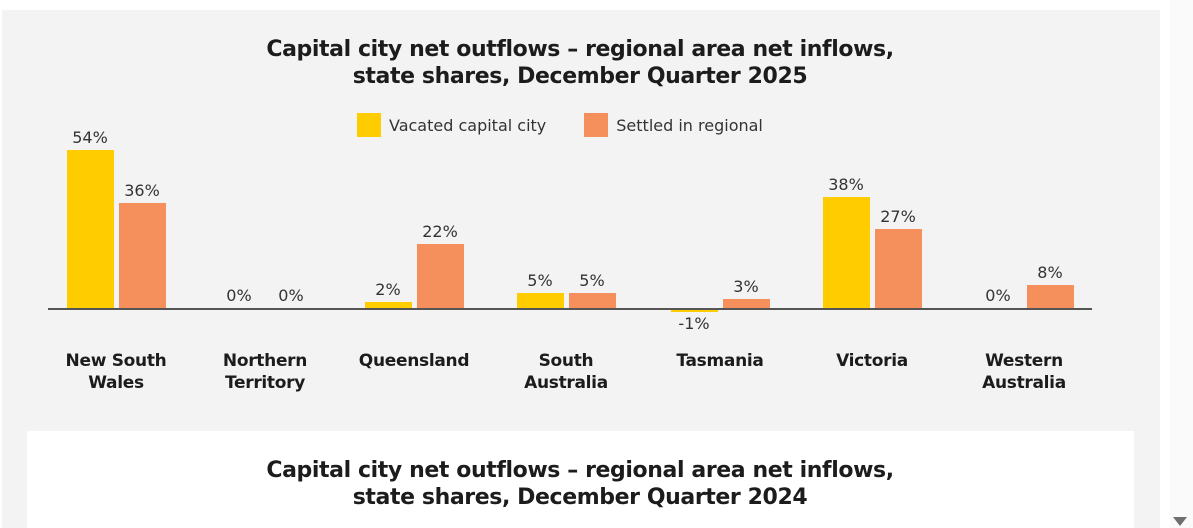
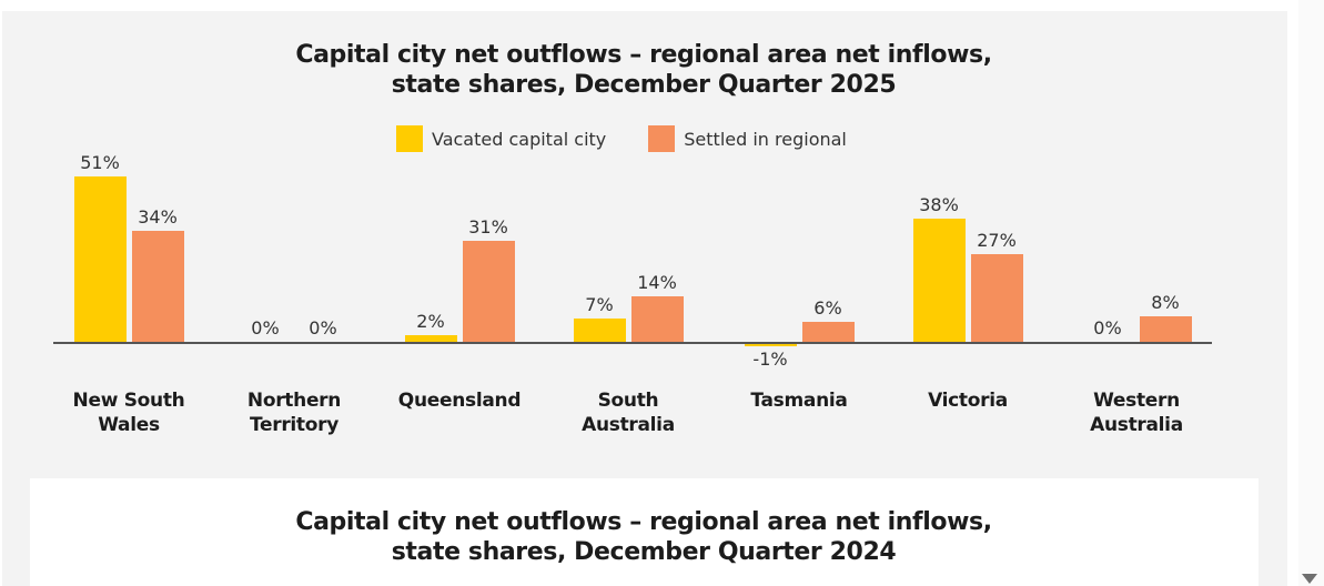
Vacated capital city/New South Wales: 54% -> 51%
Settled in regional/New South Wales: 36% -> 34%
Settled in regional/Queensland: 22% -> 31%
Vacated capital city/South Australia: 5% -> 7%
Settled in regional/South Australia: 5% -> 14%
Settled in regional/Tasmania: 3% -> 6%
